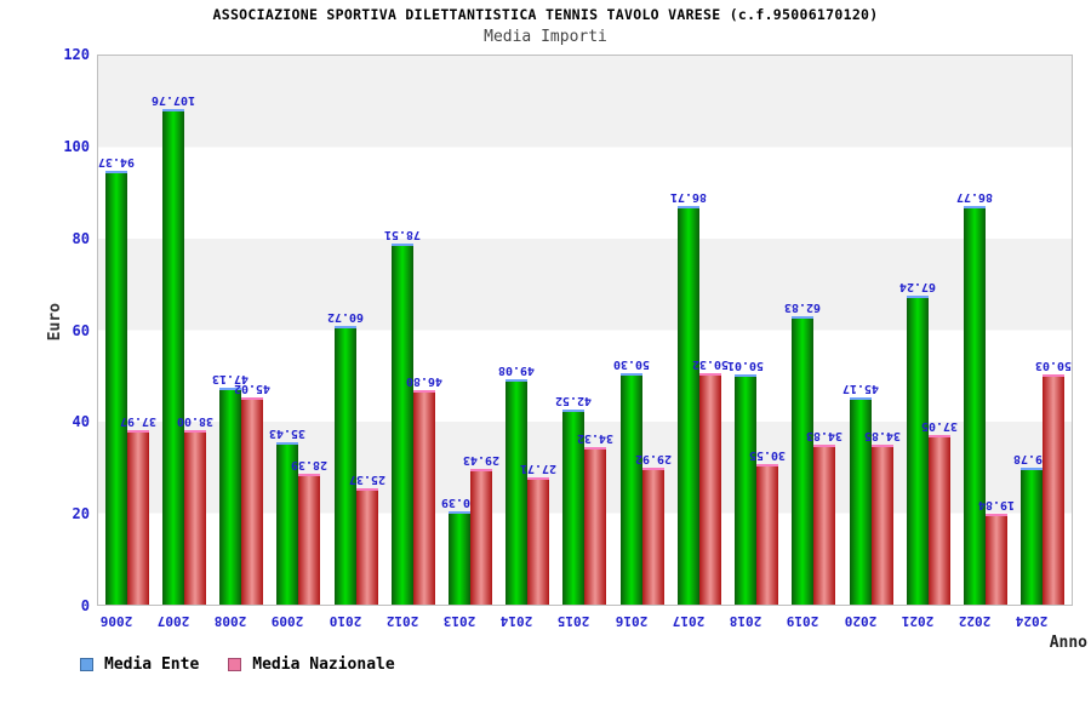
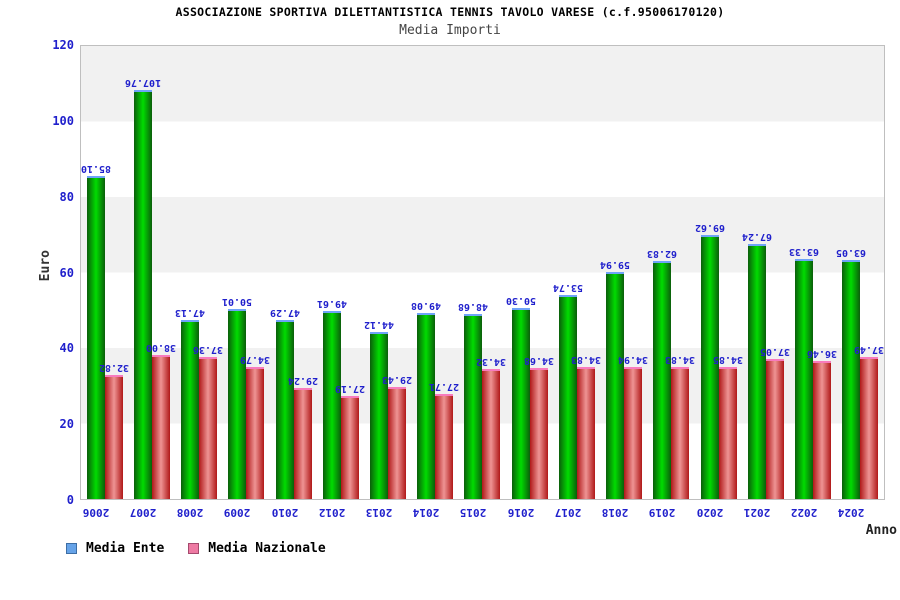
Media Ente/2006: 94.37 -> 85.10
Media Nazionale/2006: 37.97 -> 32.82
Media Nazionale/2008: 45.02 -> 37.36
Media Ente/2009: 35.43 -> 50.01
Media Nazionale/2009: 28.39 -> 34.79
Media Ente/2010: 60.72 -> 47.29
Media Nazionale/2010: 25.37 -> 29.24
Media Ente/2012: 78.51 -> 49.61
Media Nazionale/2012: 46.80 -> 27.19
Media Ente/2013: 20.39 -> 44.12
Media Ente/2015: 42.52 -> 48.68
Media Nazionale/2016: 29.92 -> 34.68
Media Ente/2017: 86.71 -> 53.74
Media Nazionale/2017: 50.32 -> 34.83
Media Ente/2018: 50.01 -> 59.94
Media Nazionale/2018: 30.55 -> 34.94
Media Ente/2020: 45.17 -> 69.62
Media Ente/2022: 86.77 -> 63.33
Media Nazionale/2022: 19.84 -> 36.46
Media Ente/2024: 29.78 -> 63.05
Media Nazionale/2024: 50.03 -> 37.49
